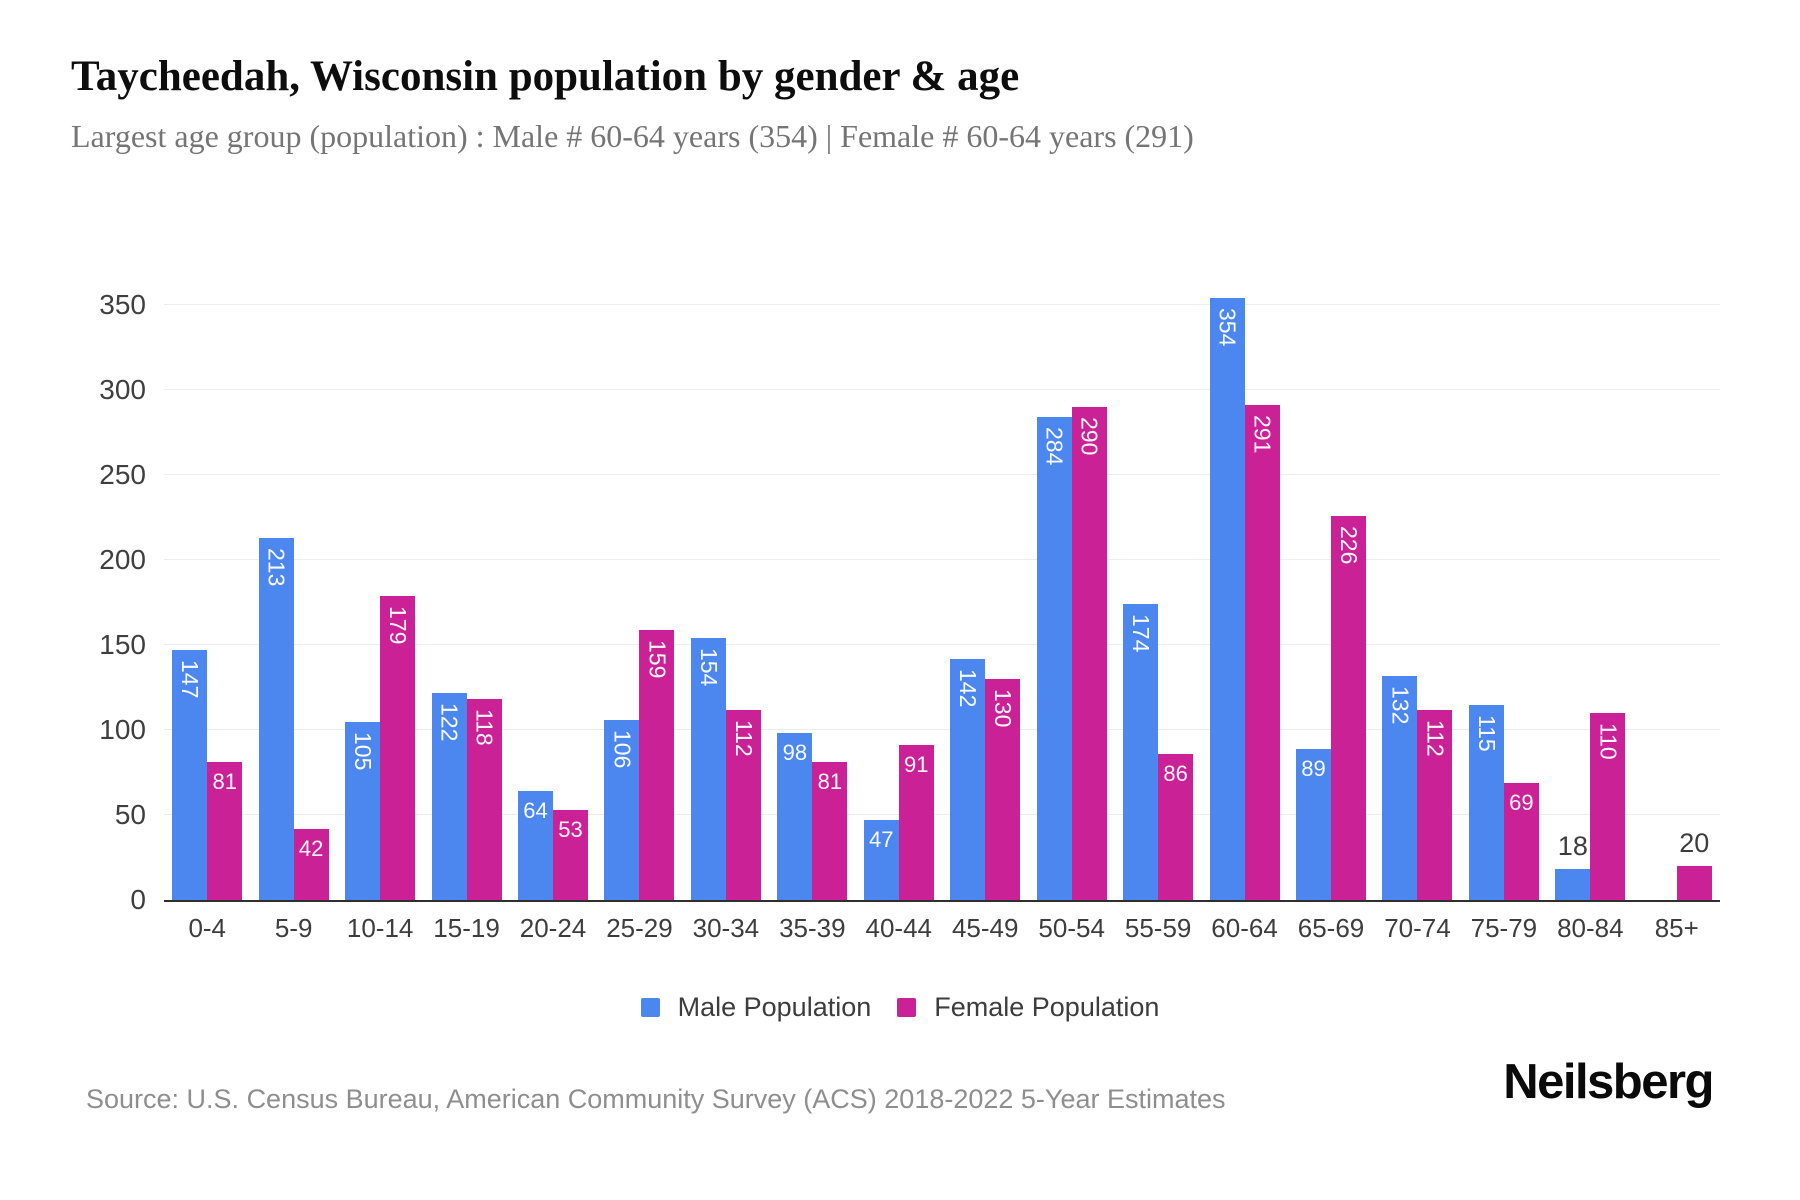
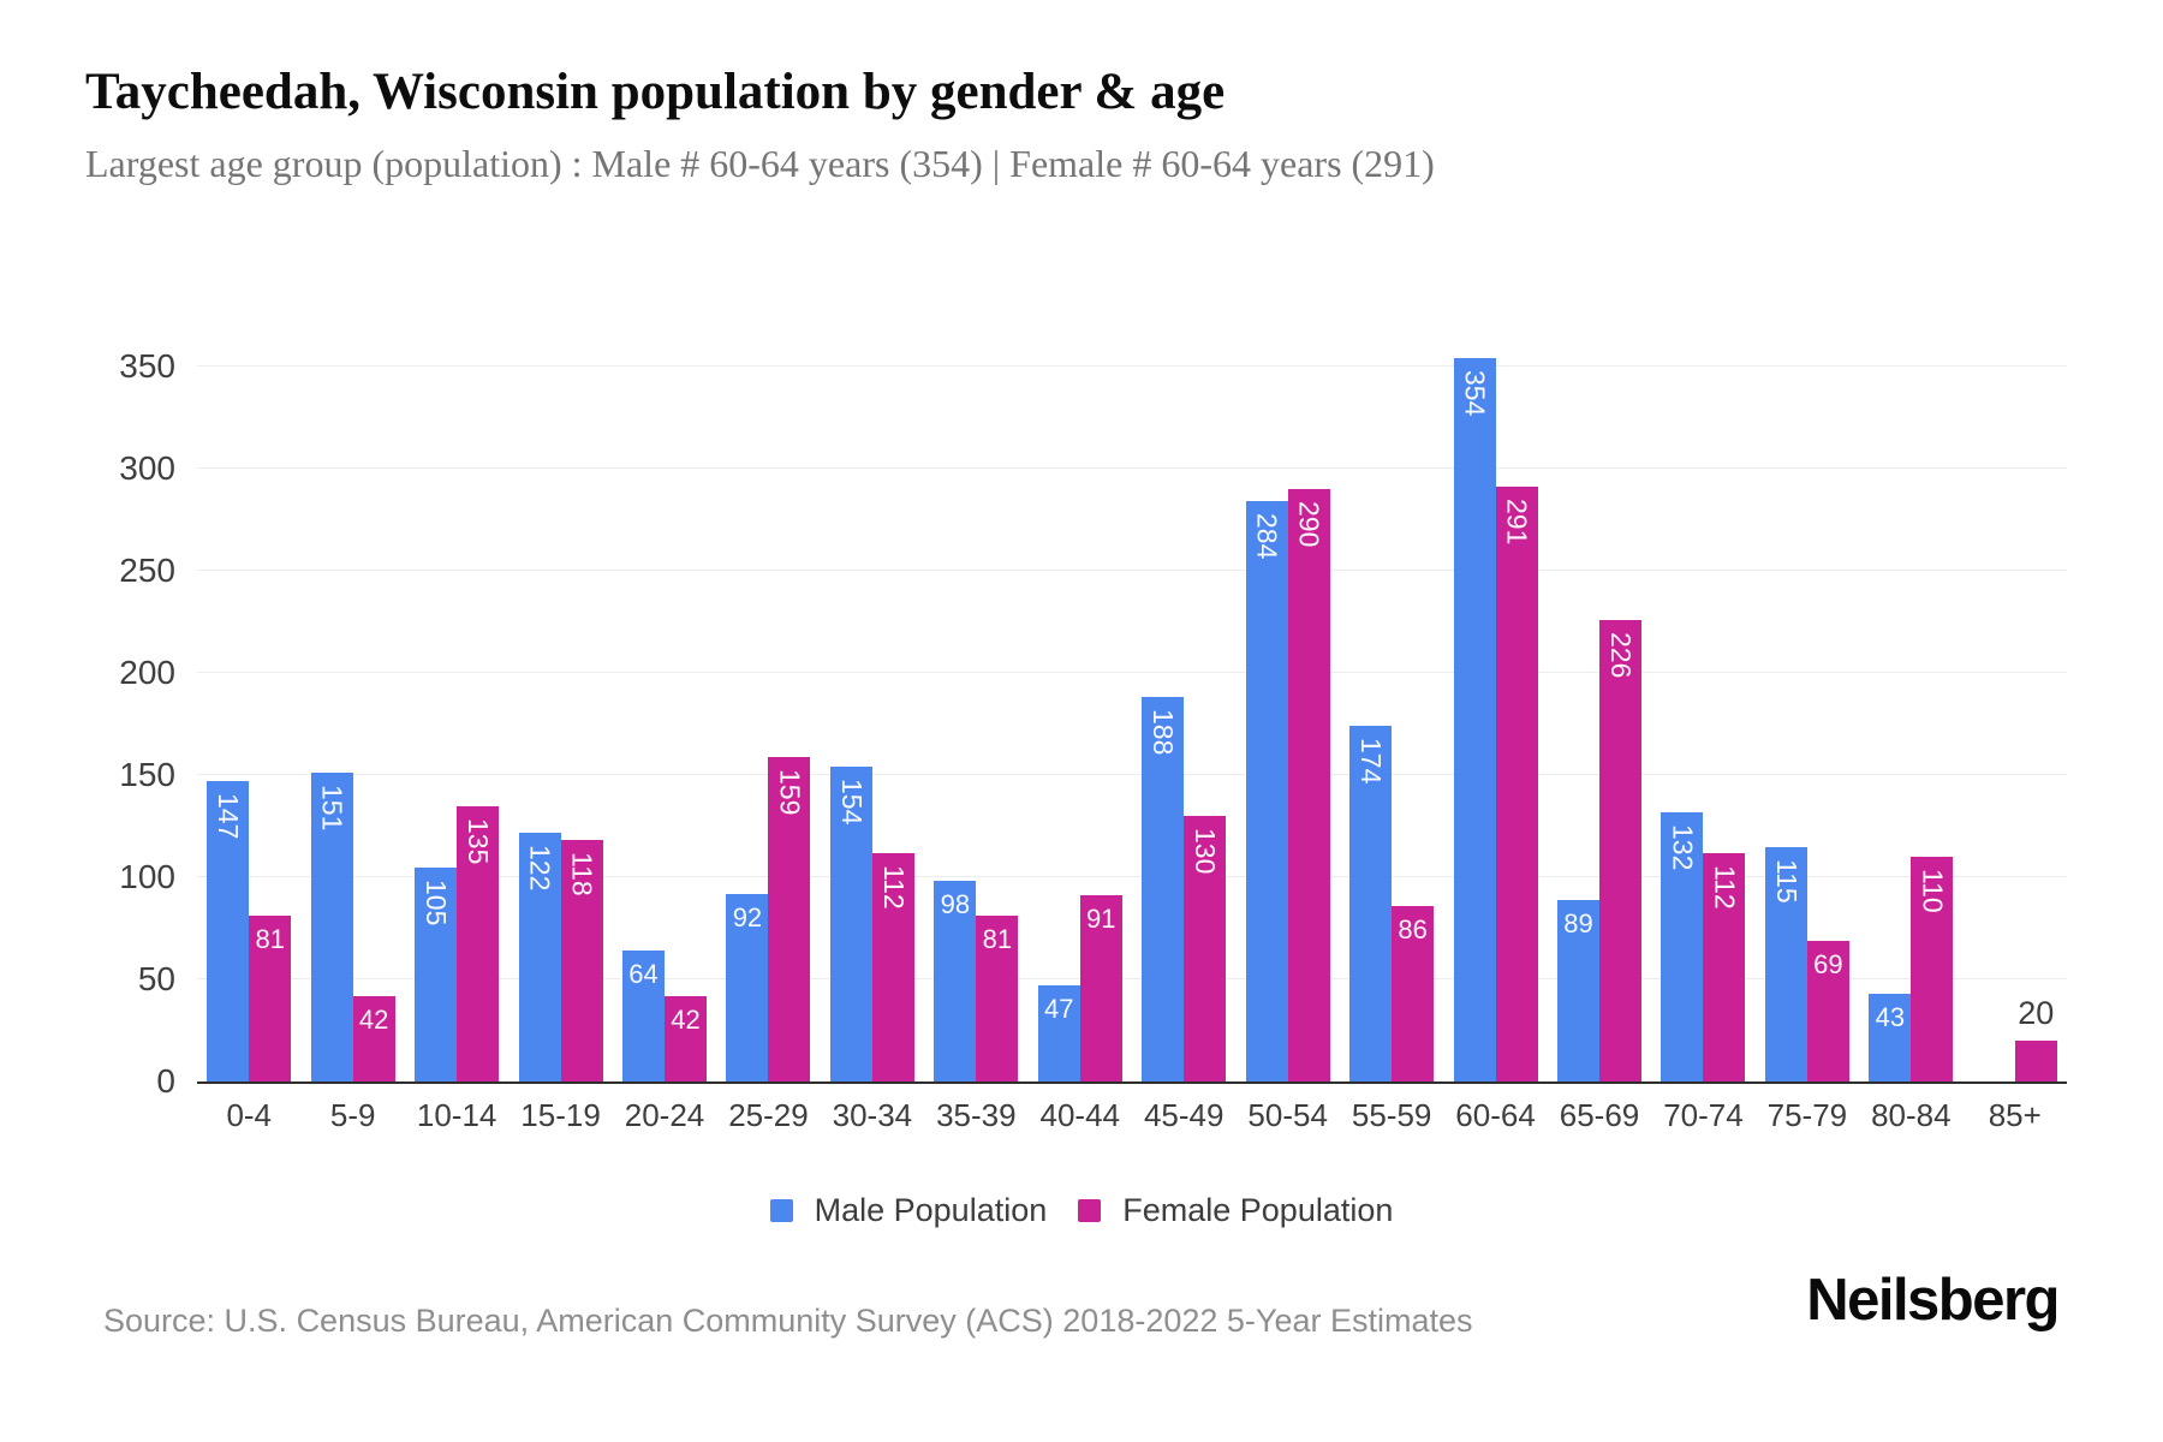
Male Population/5-9: 213 -> 151
Female Population/10-14: 179 -> 135
Female Population/20-24: 53 -> 42
Male Population/25-29: 106 -> 92
Male Population/45-49: 142 -> 188
Male Population/80-84: 18 -> 43
